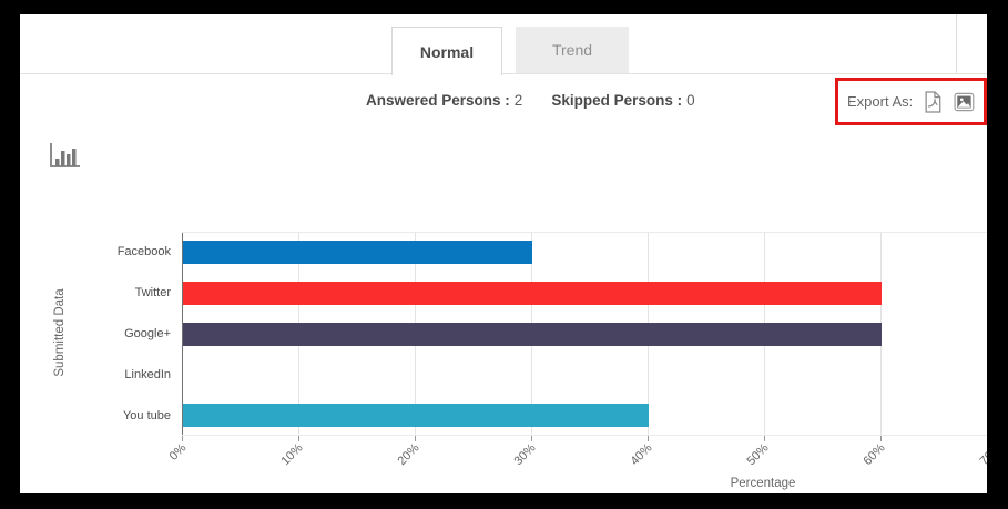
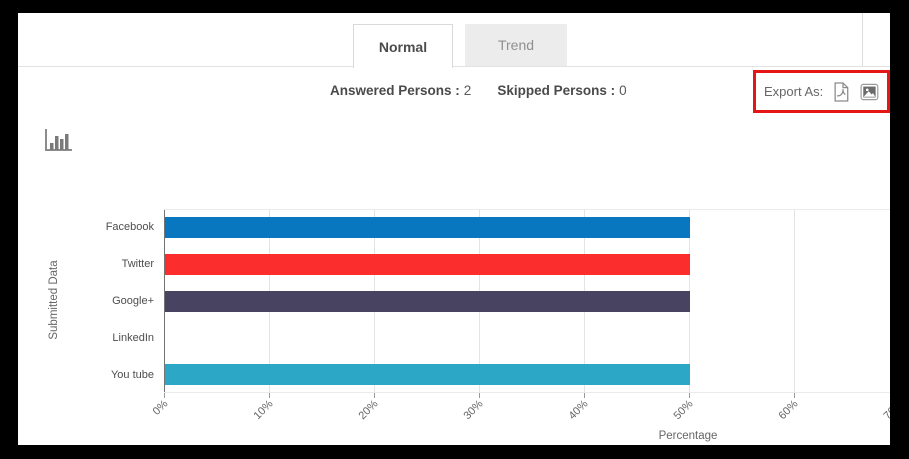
Facebook: 30% -> 50%
Twitter: 60% -> 50%
Google+: 60% -> 50%
You tube: 40% -> 50%
